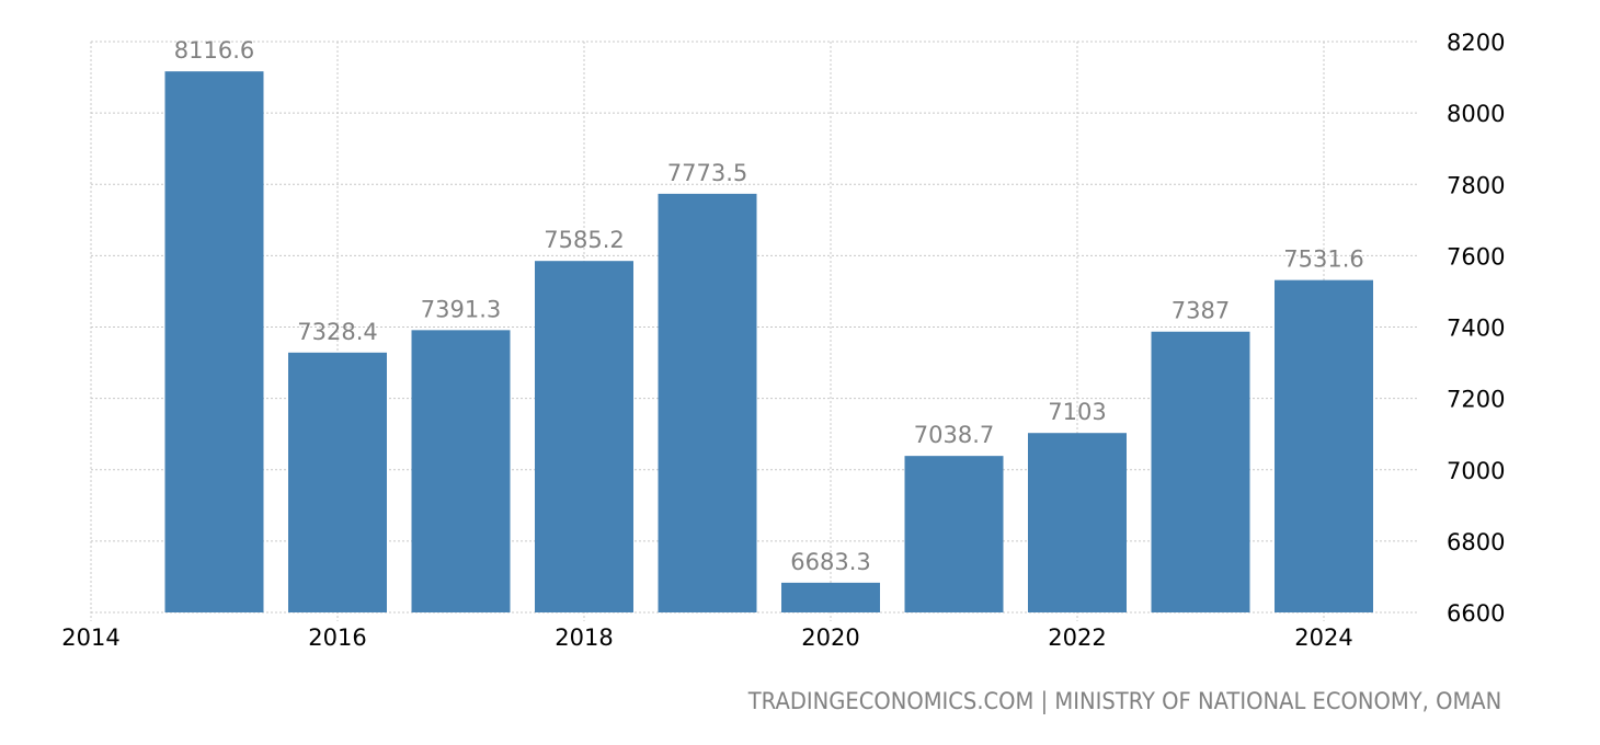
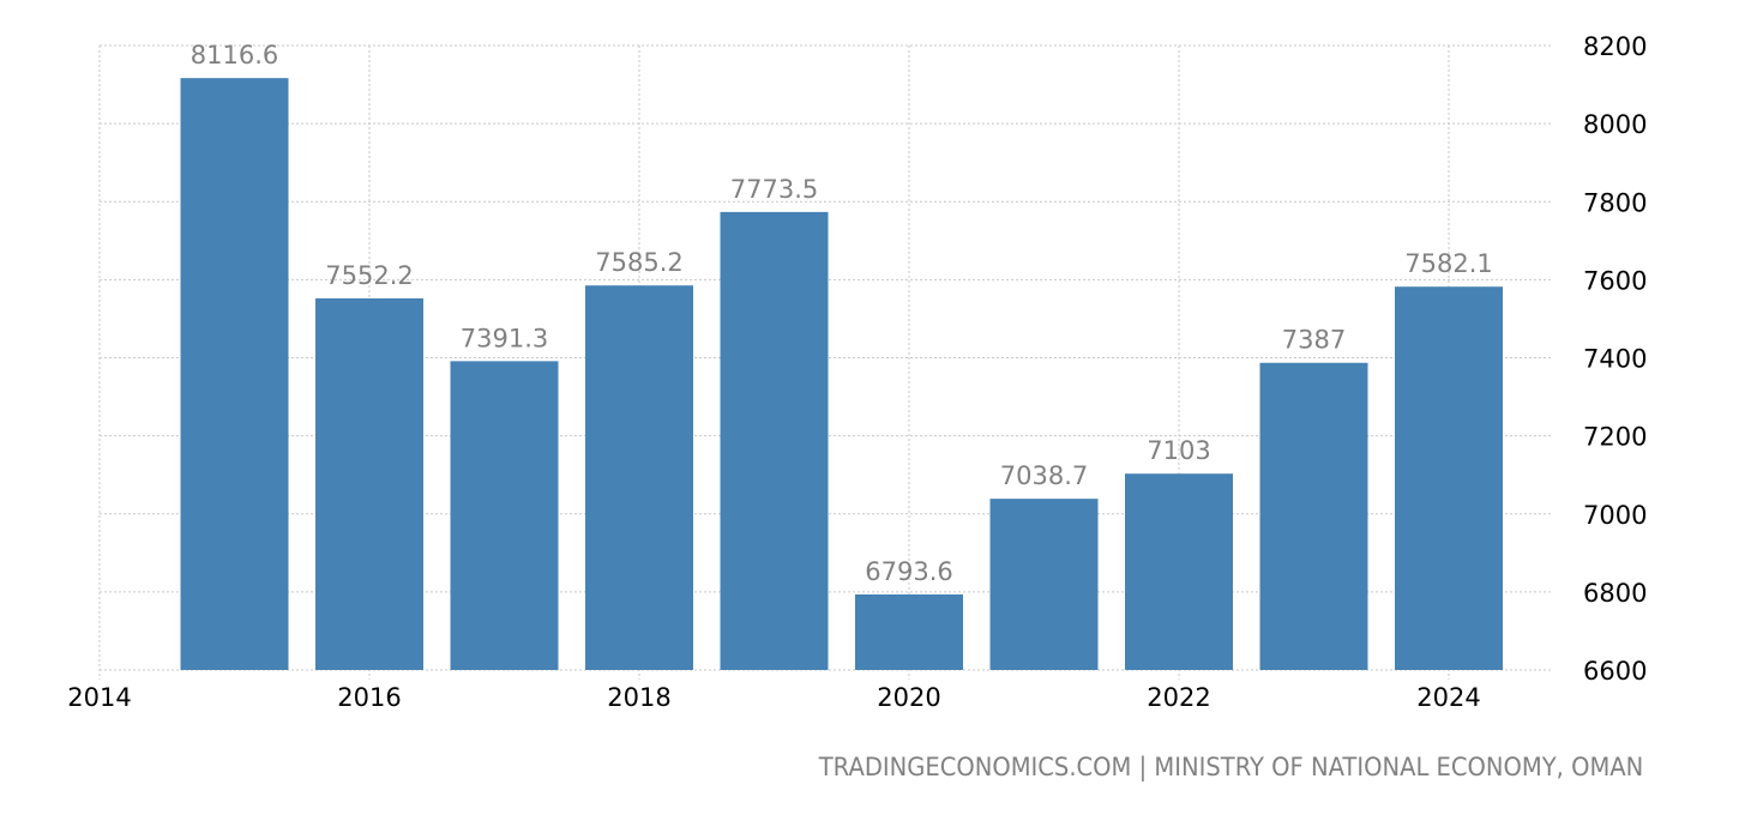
2016: 7328.4 -> 7552.2
2020: 6683.3 -> 6793.6
2024: 7531.6 -> 7582.1
